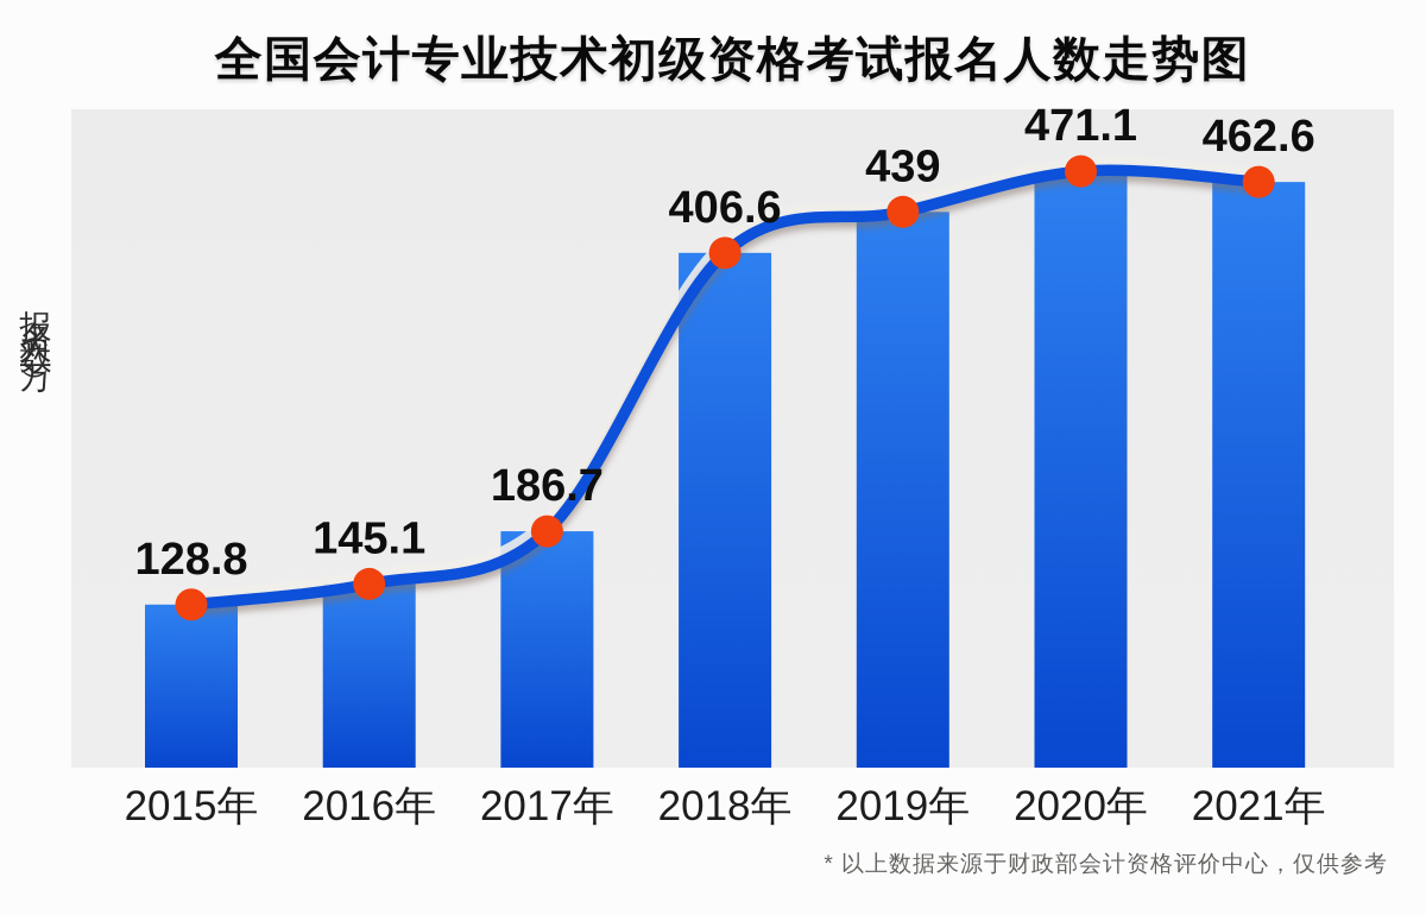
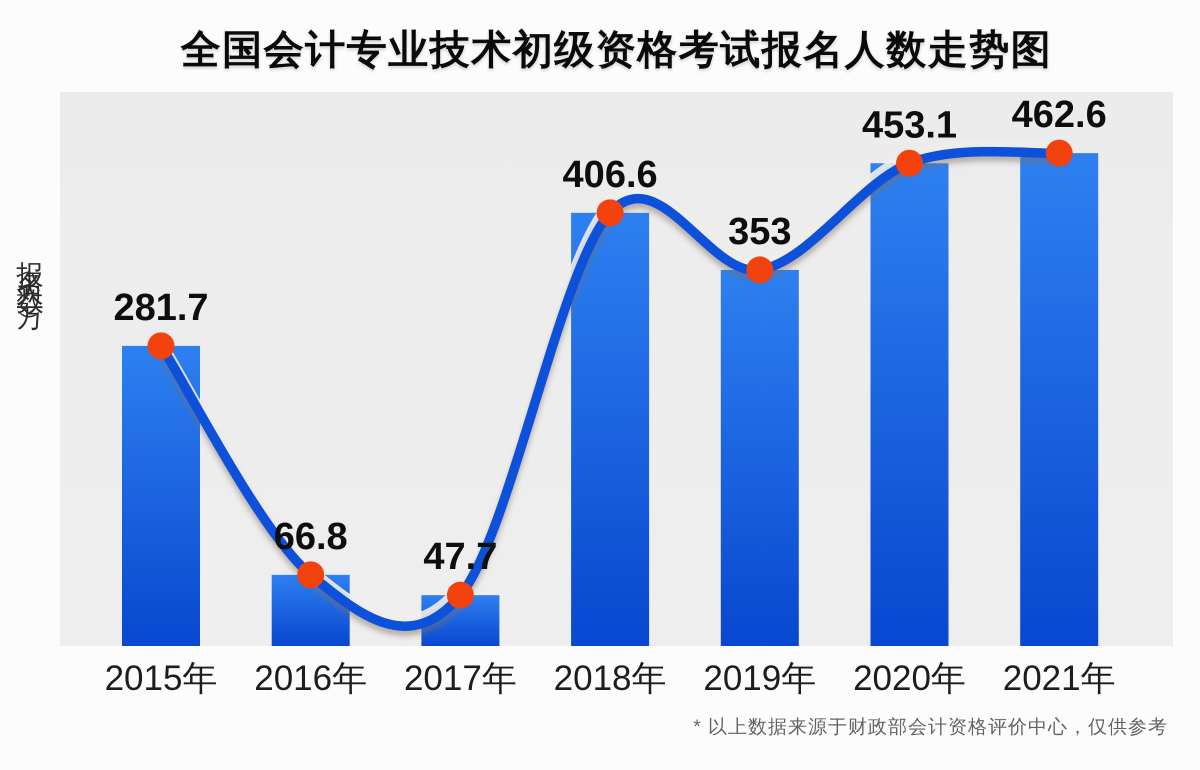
2015年: 128.8 -> 281.7
2016年: 145.1 -> 66.8
2017年: 186.7 -> 47.7
2019年: 439 -> 353
2020年: 471.1 -> 453.1
